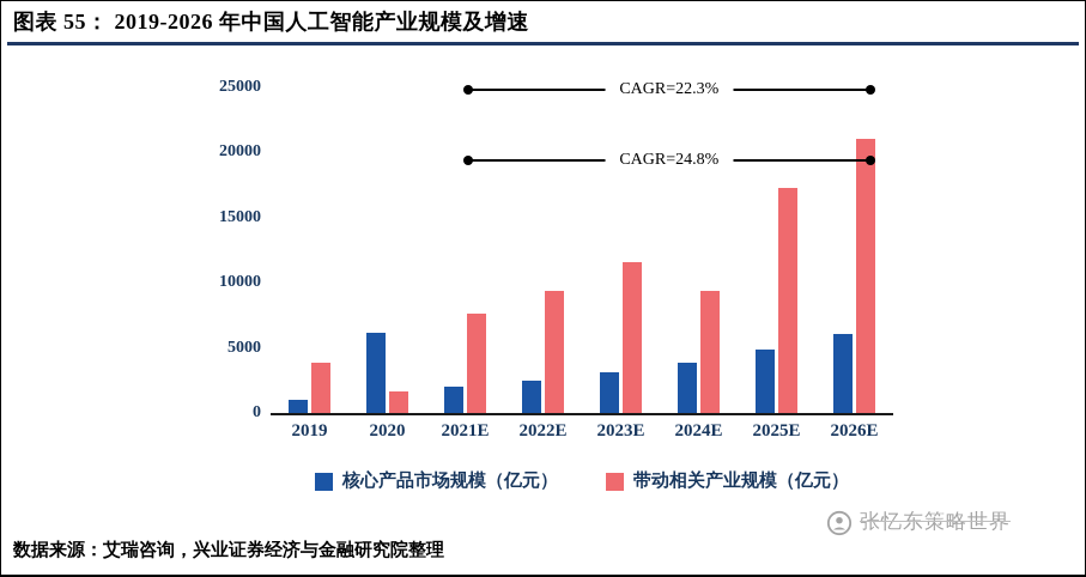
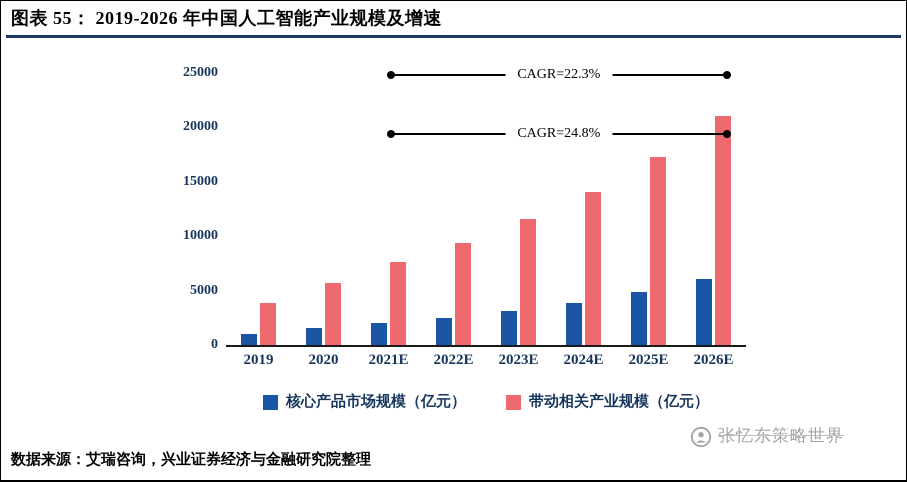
核心产品市场规模（亿元）/2020: 6200 -> 1600
带动相关产业规模（亿元）/2020: 1700 -> 5700
带动相关产业规模（亿元）/2024E: 9400 -> 14000
